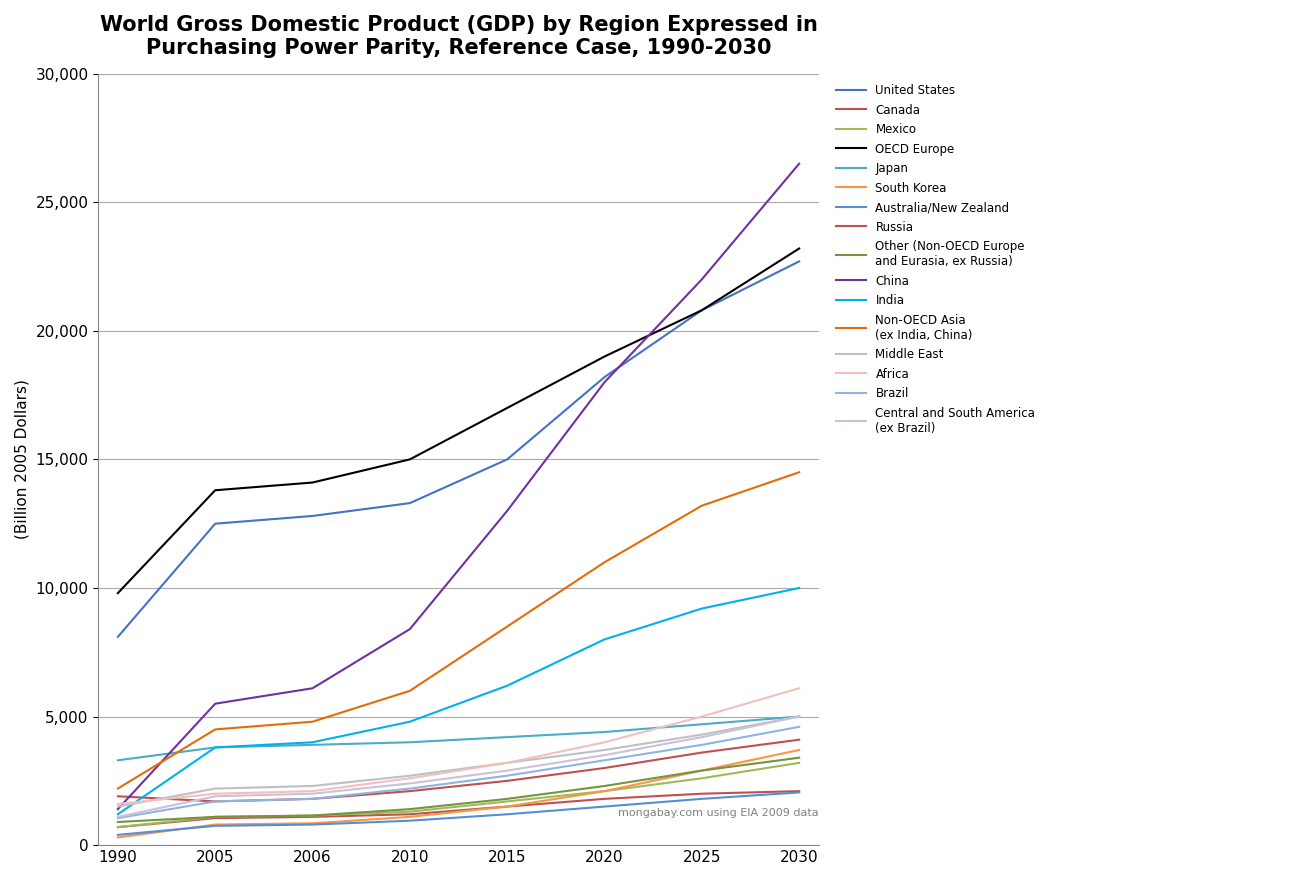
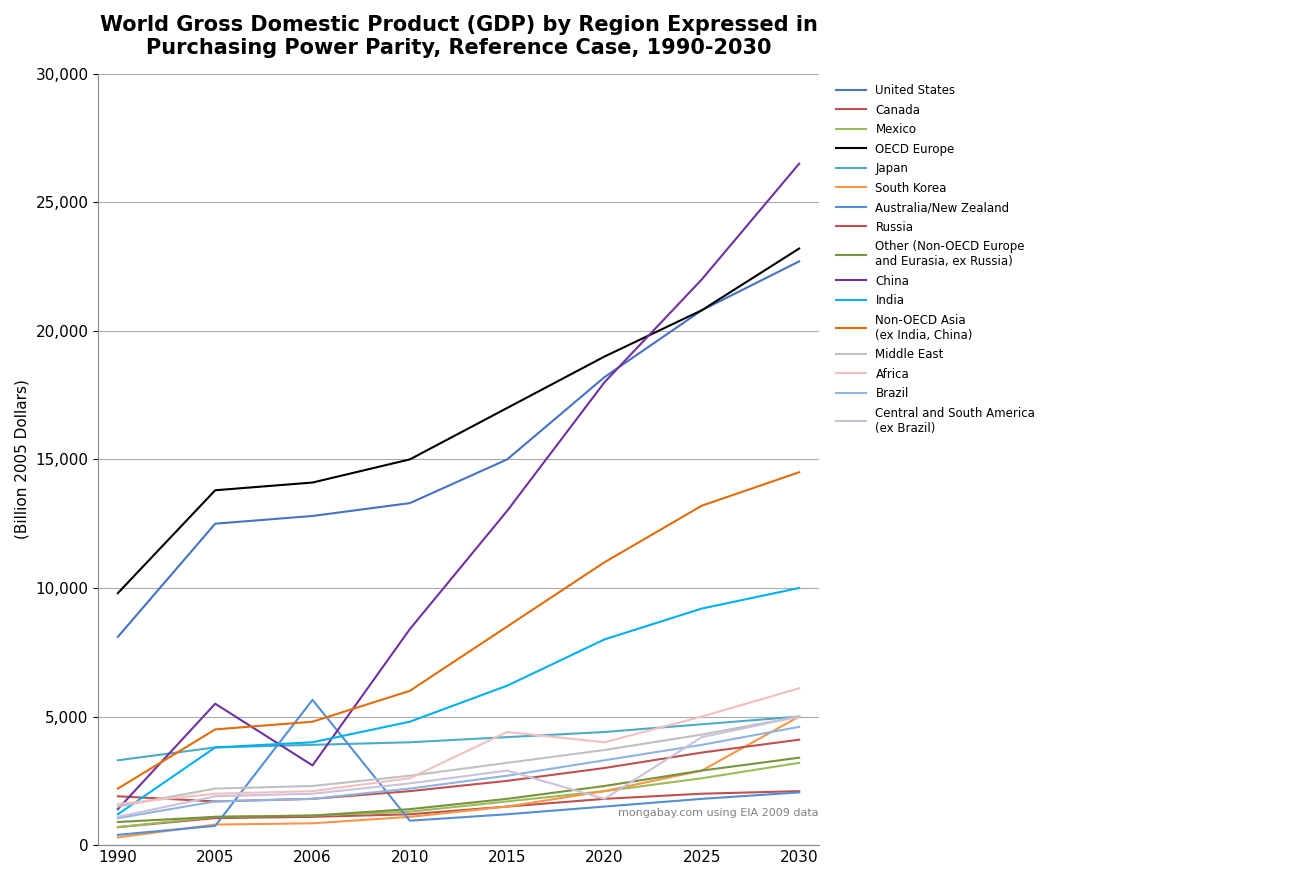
Australia/New Zealand/2006: 800 -> 5,650
China/2006: 6,100 -> 3,100
Africa/2015: 3,200 -> 4,400
Central and South America (ex Brazil)/2020: 3,500 -> 1,800
South Korea/2030: 3,700 -> 5,000
